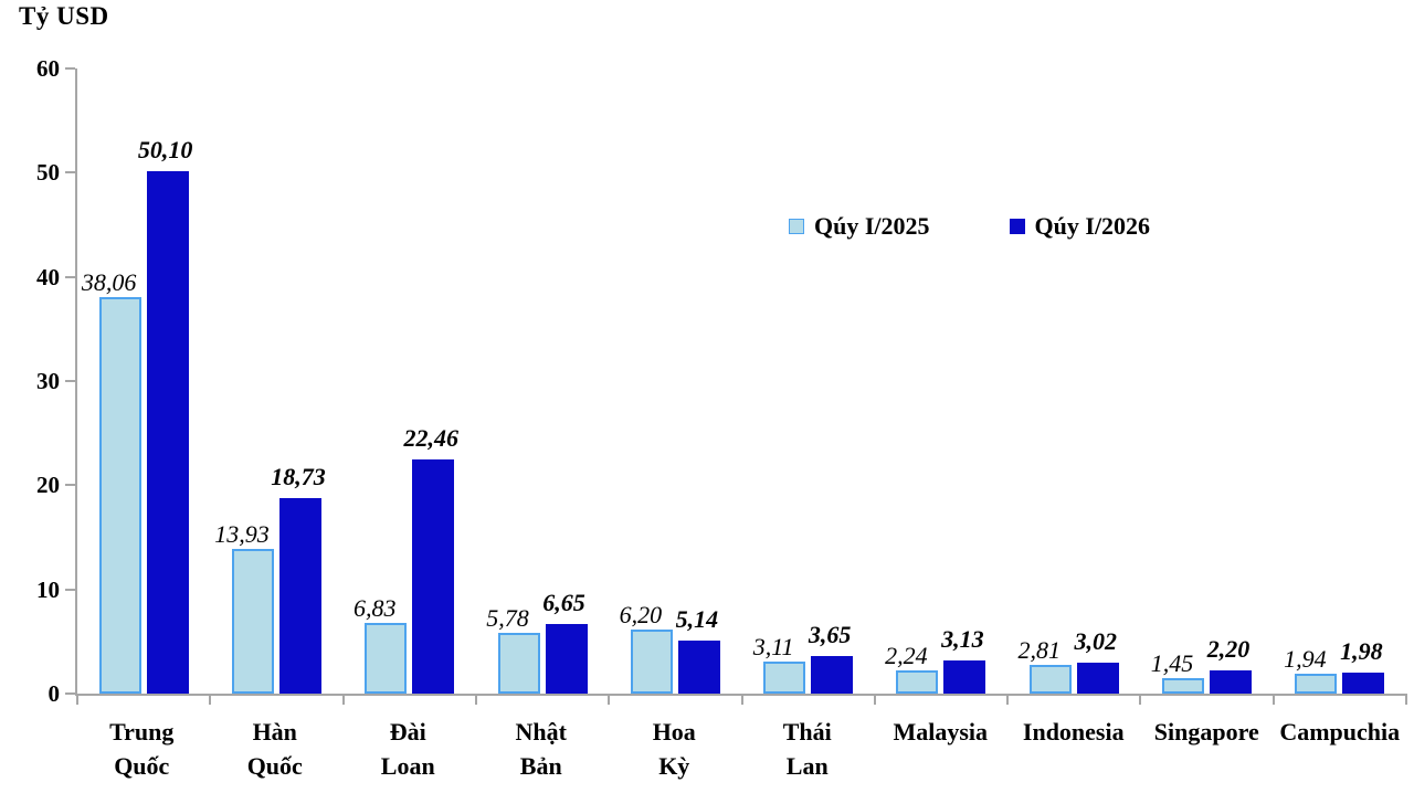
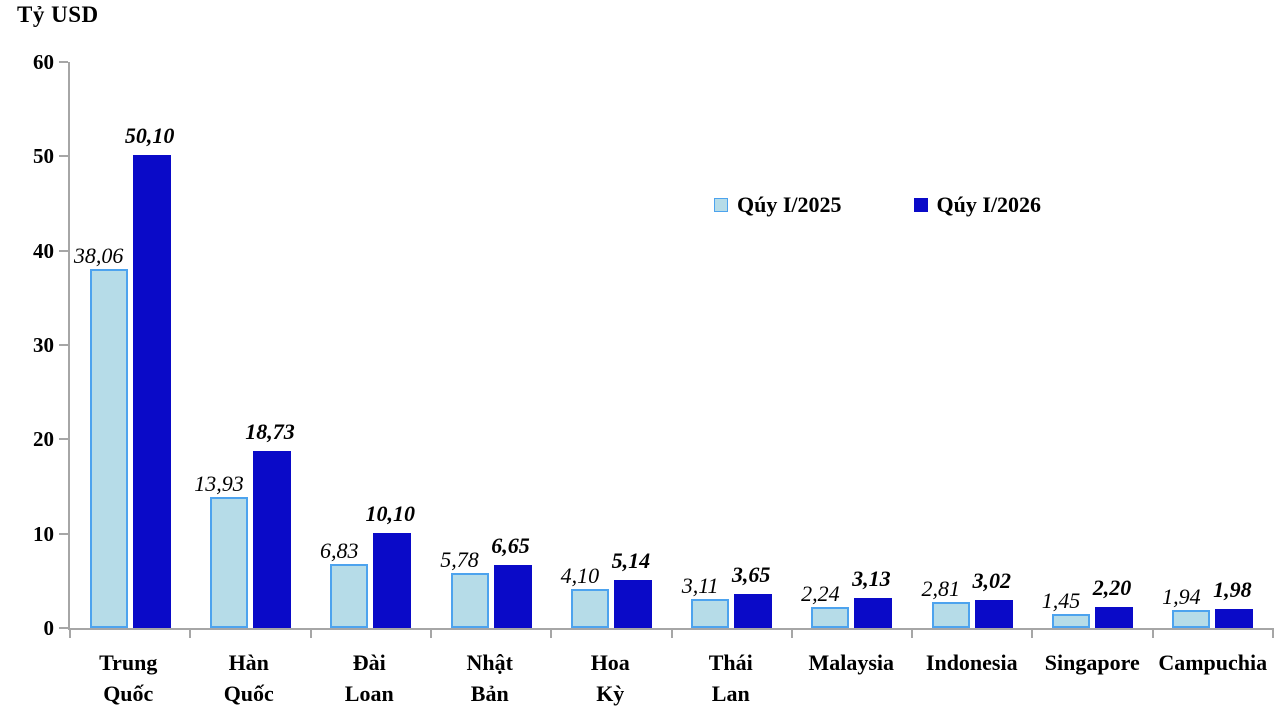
Qúy I/2026/Đài Loan: 22,46 -> 10,10
Qúy I/2025/Hoa Kỳ: 6,20 -> 4,10
